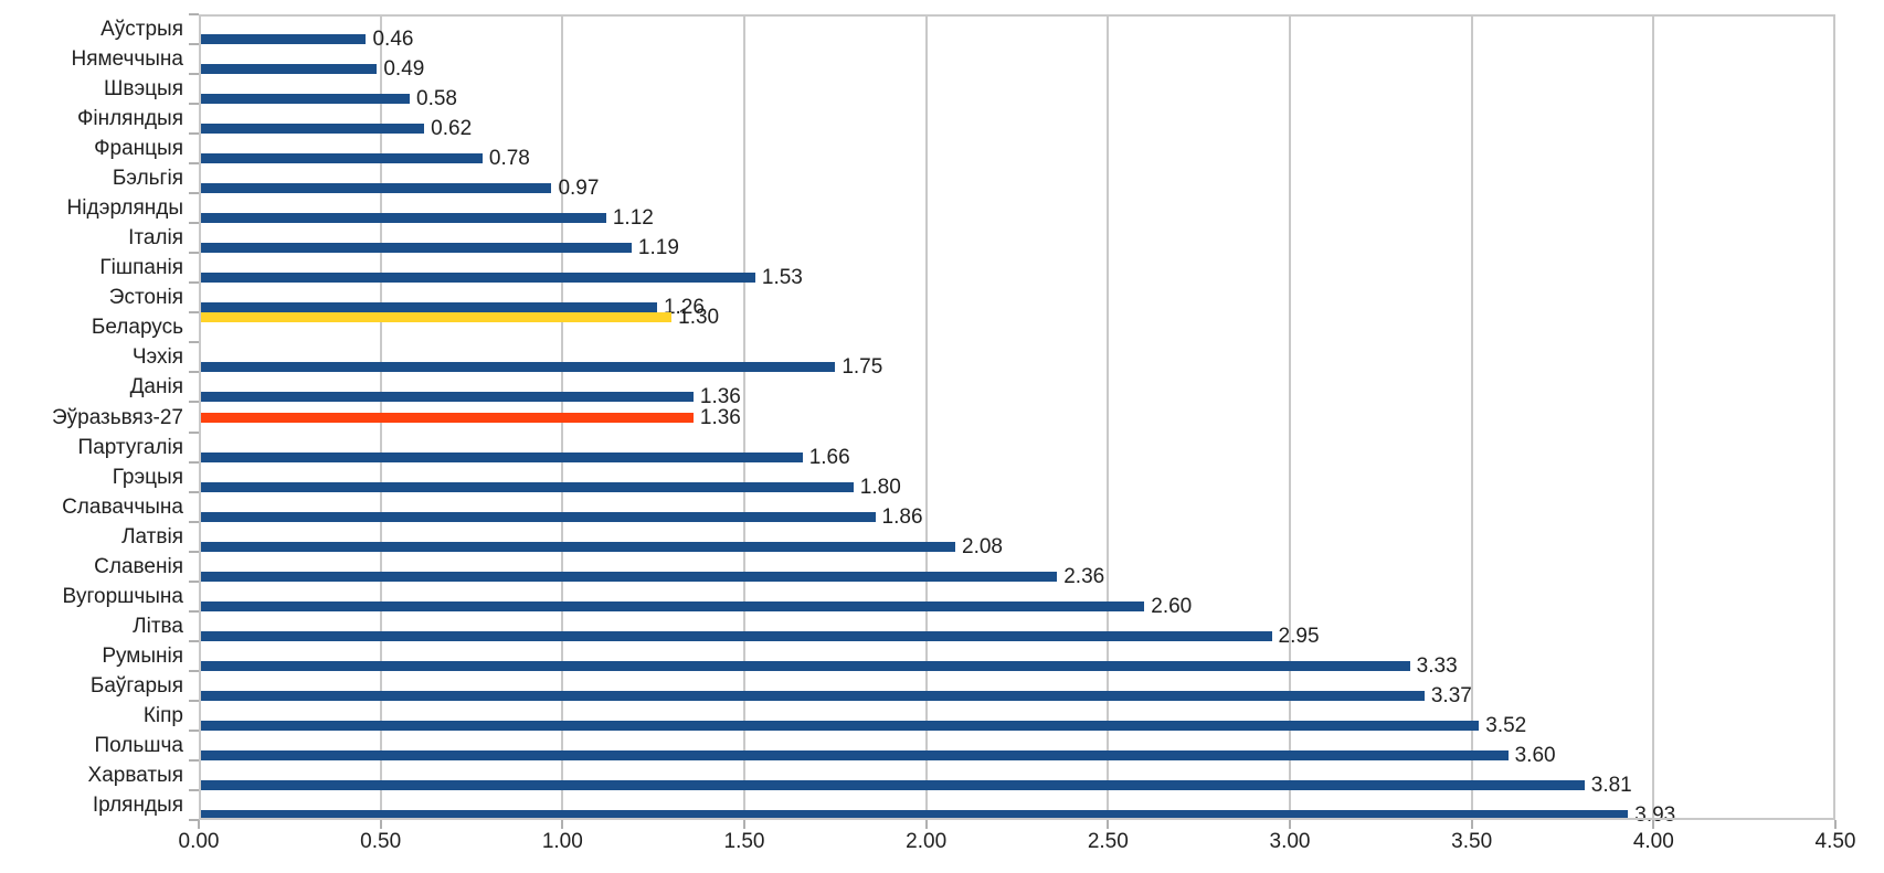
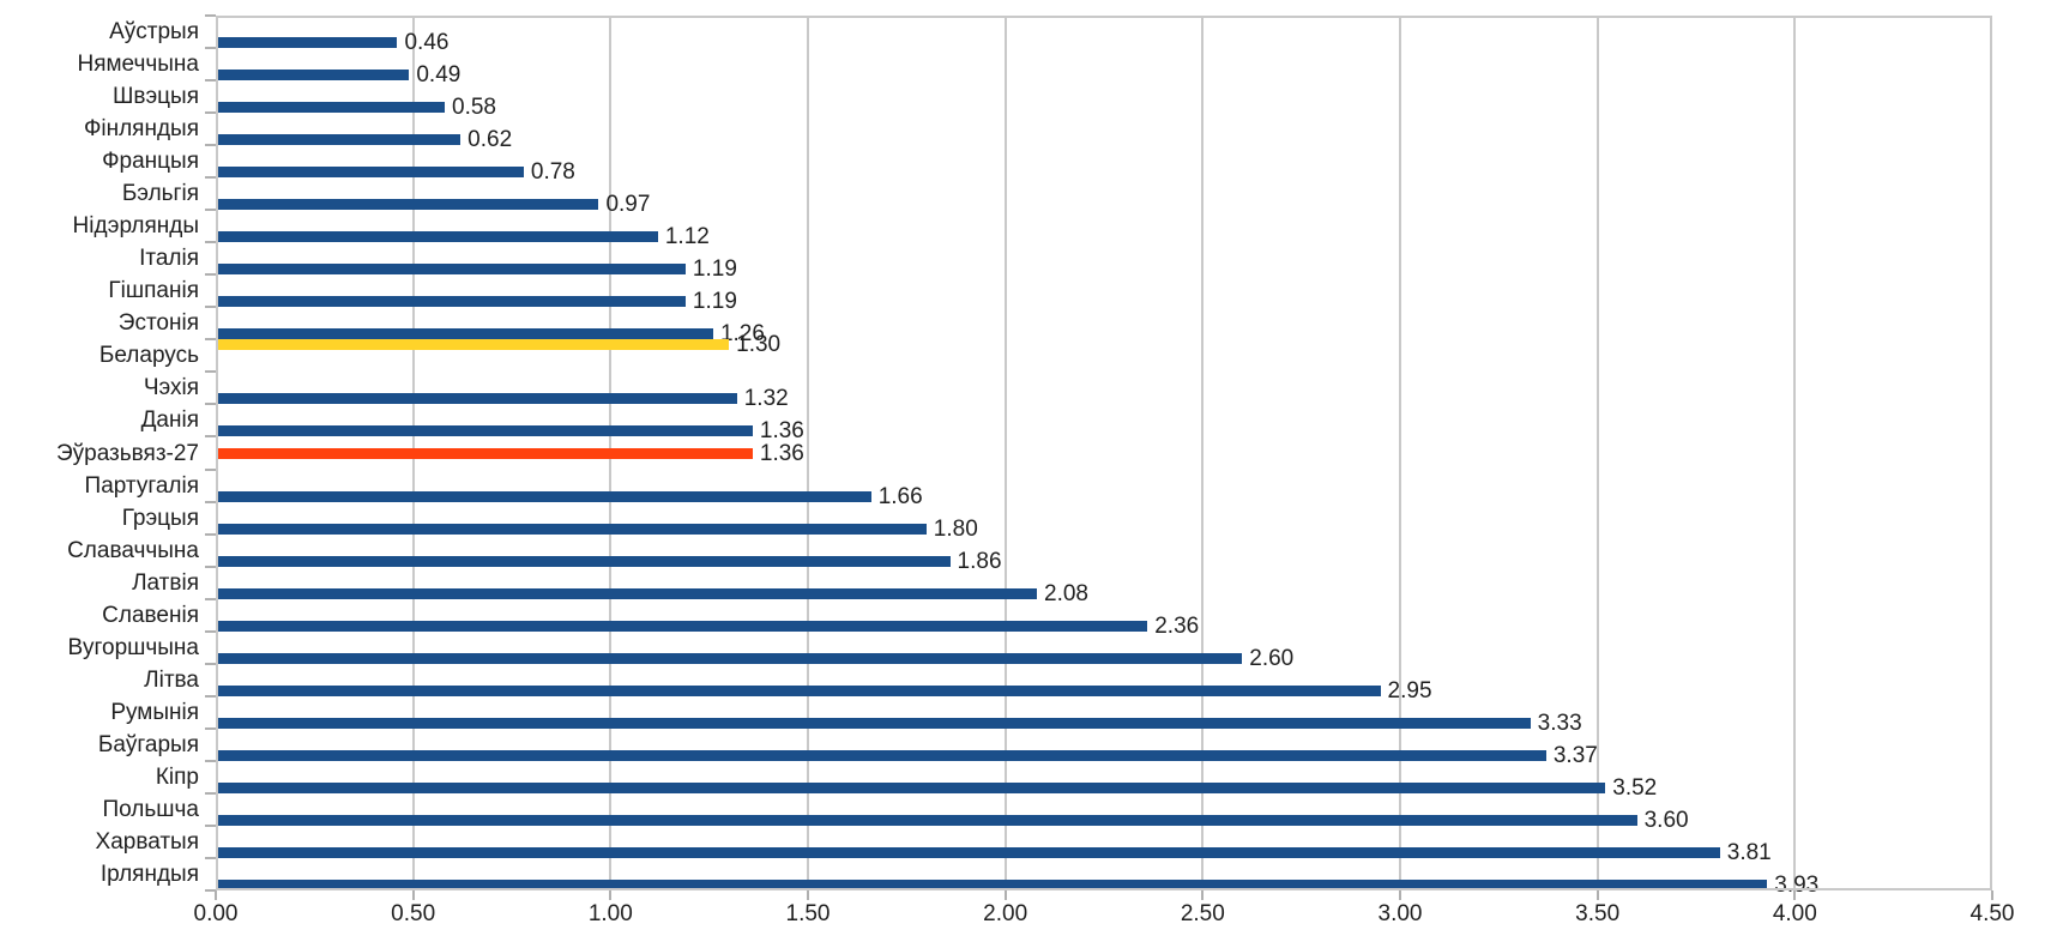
Гішпанія: 1.53 -> 1.19
Чэхія: 1.75 -> 1.32
